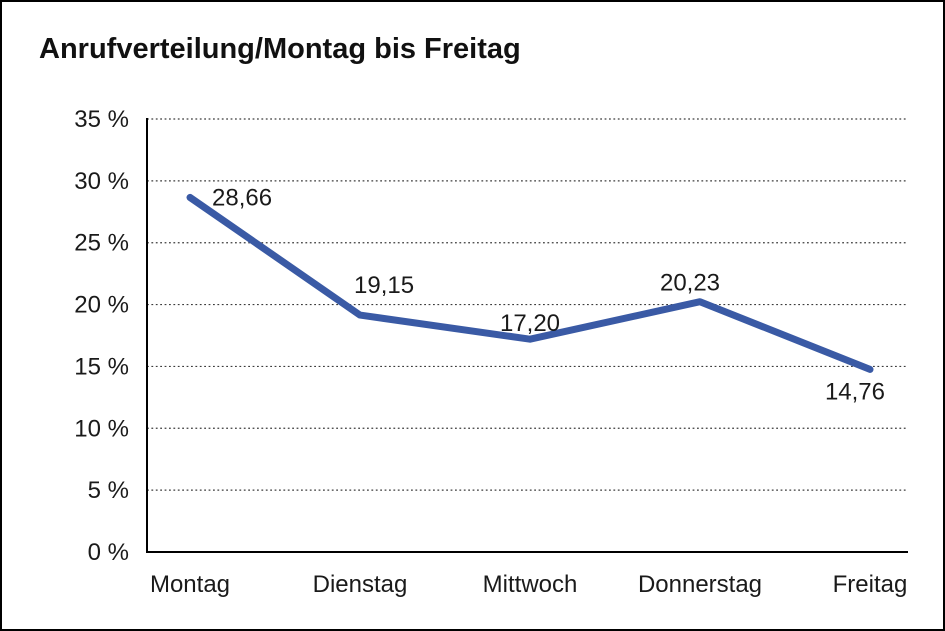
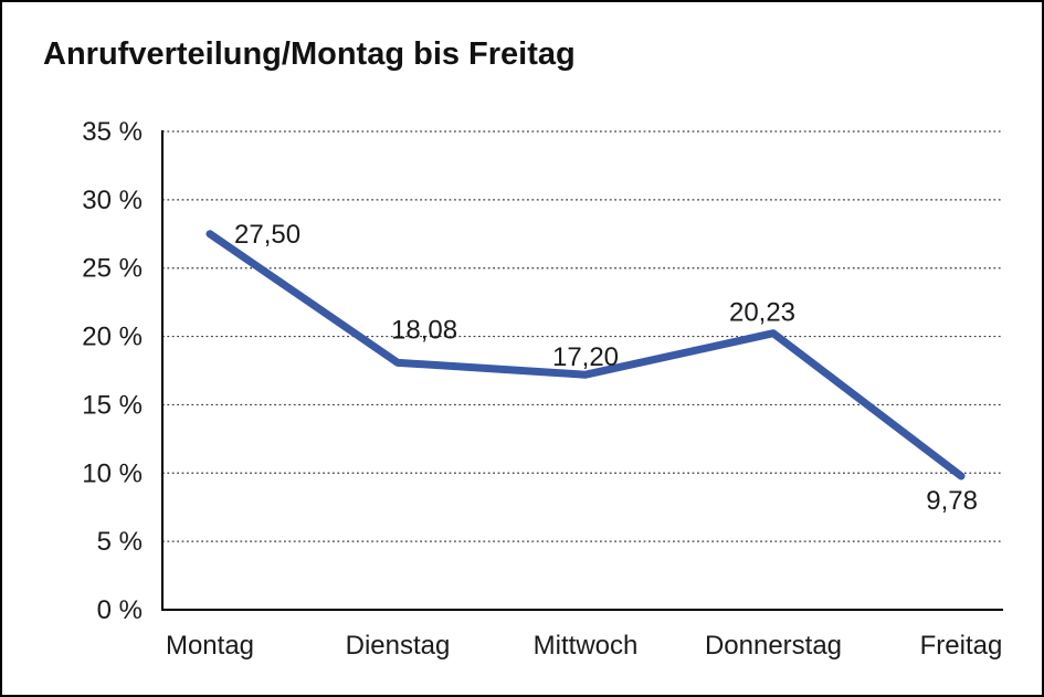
Montag: 28,66 -> 27,50
Dienstag: 19,15 -> 18,08
Freitag: 14,76 -> 9,78
